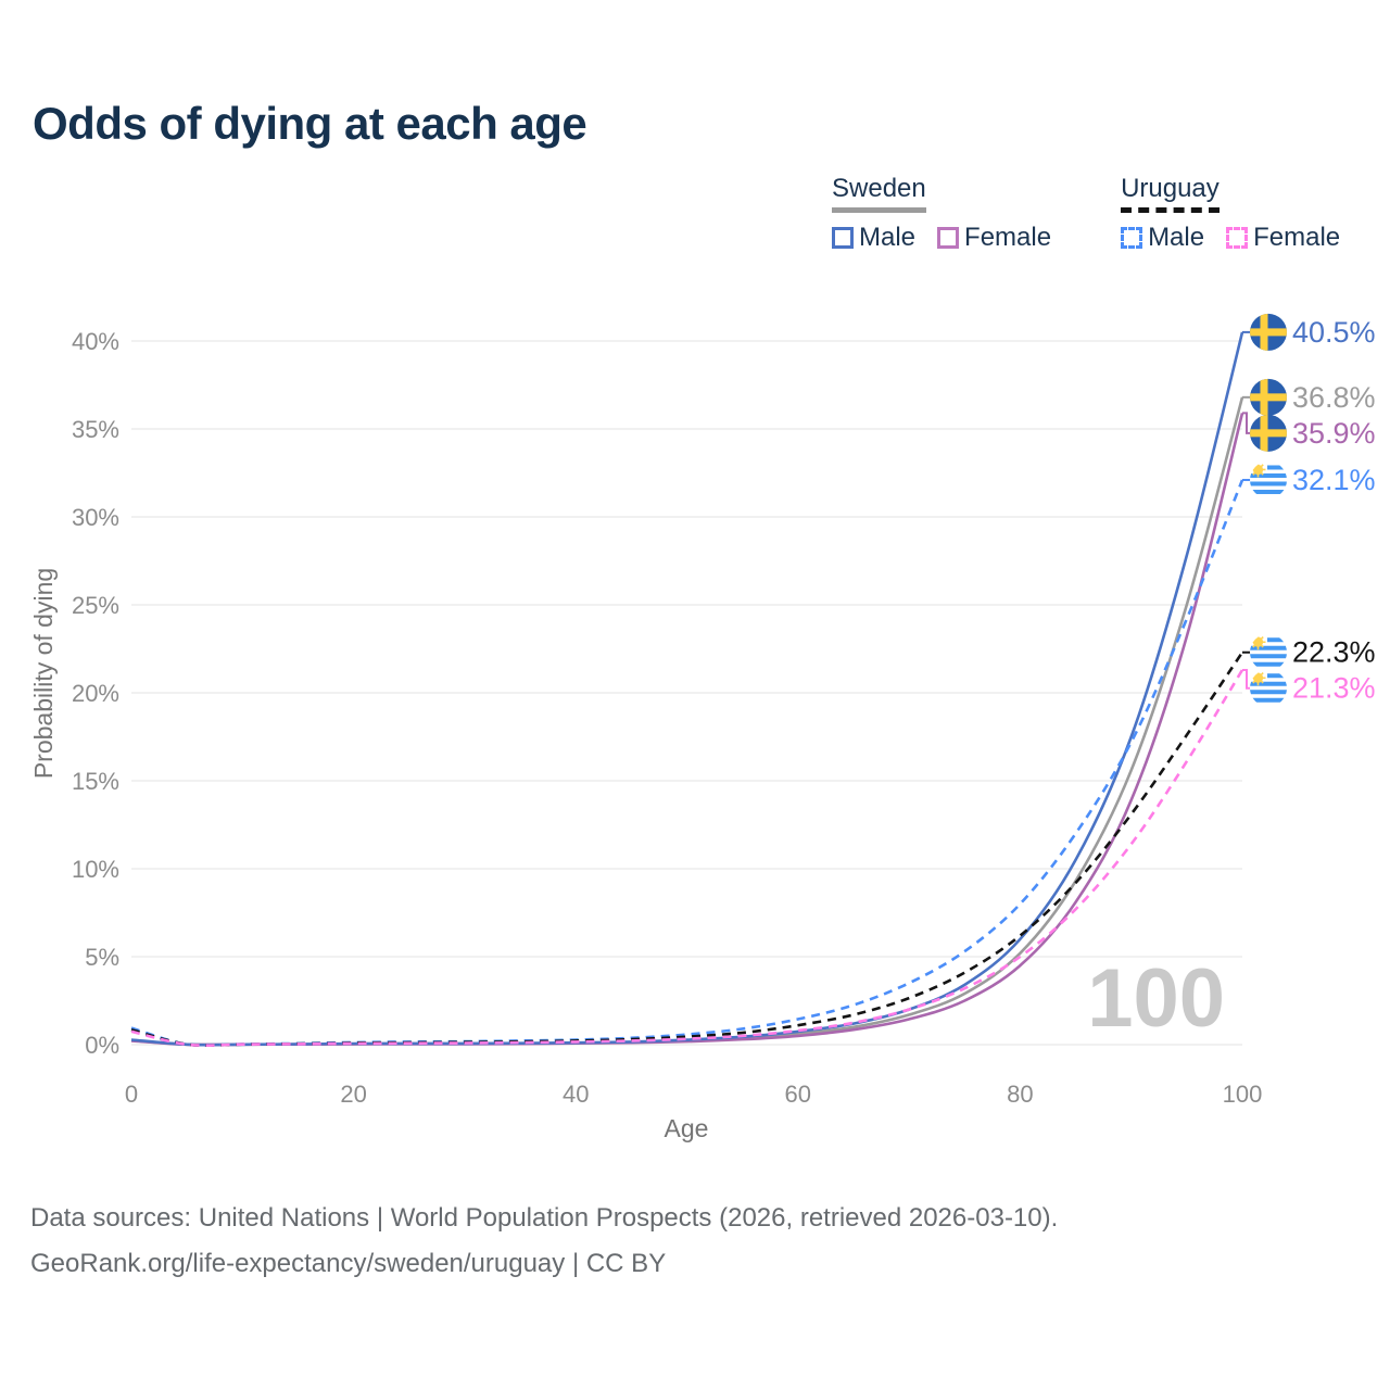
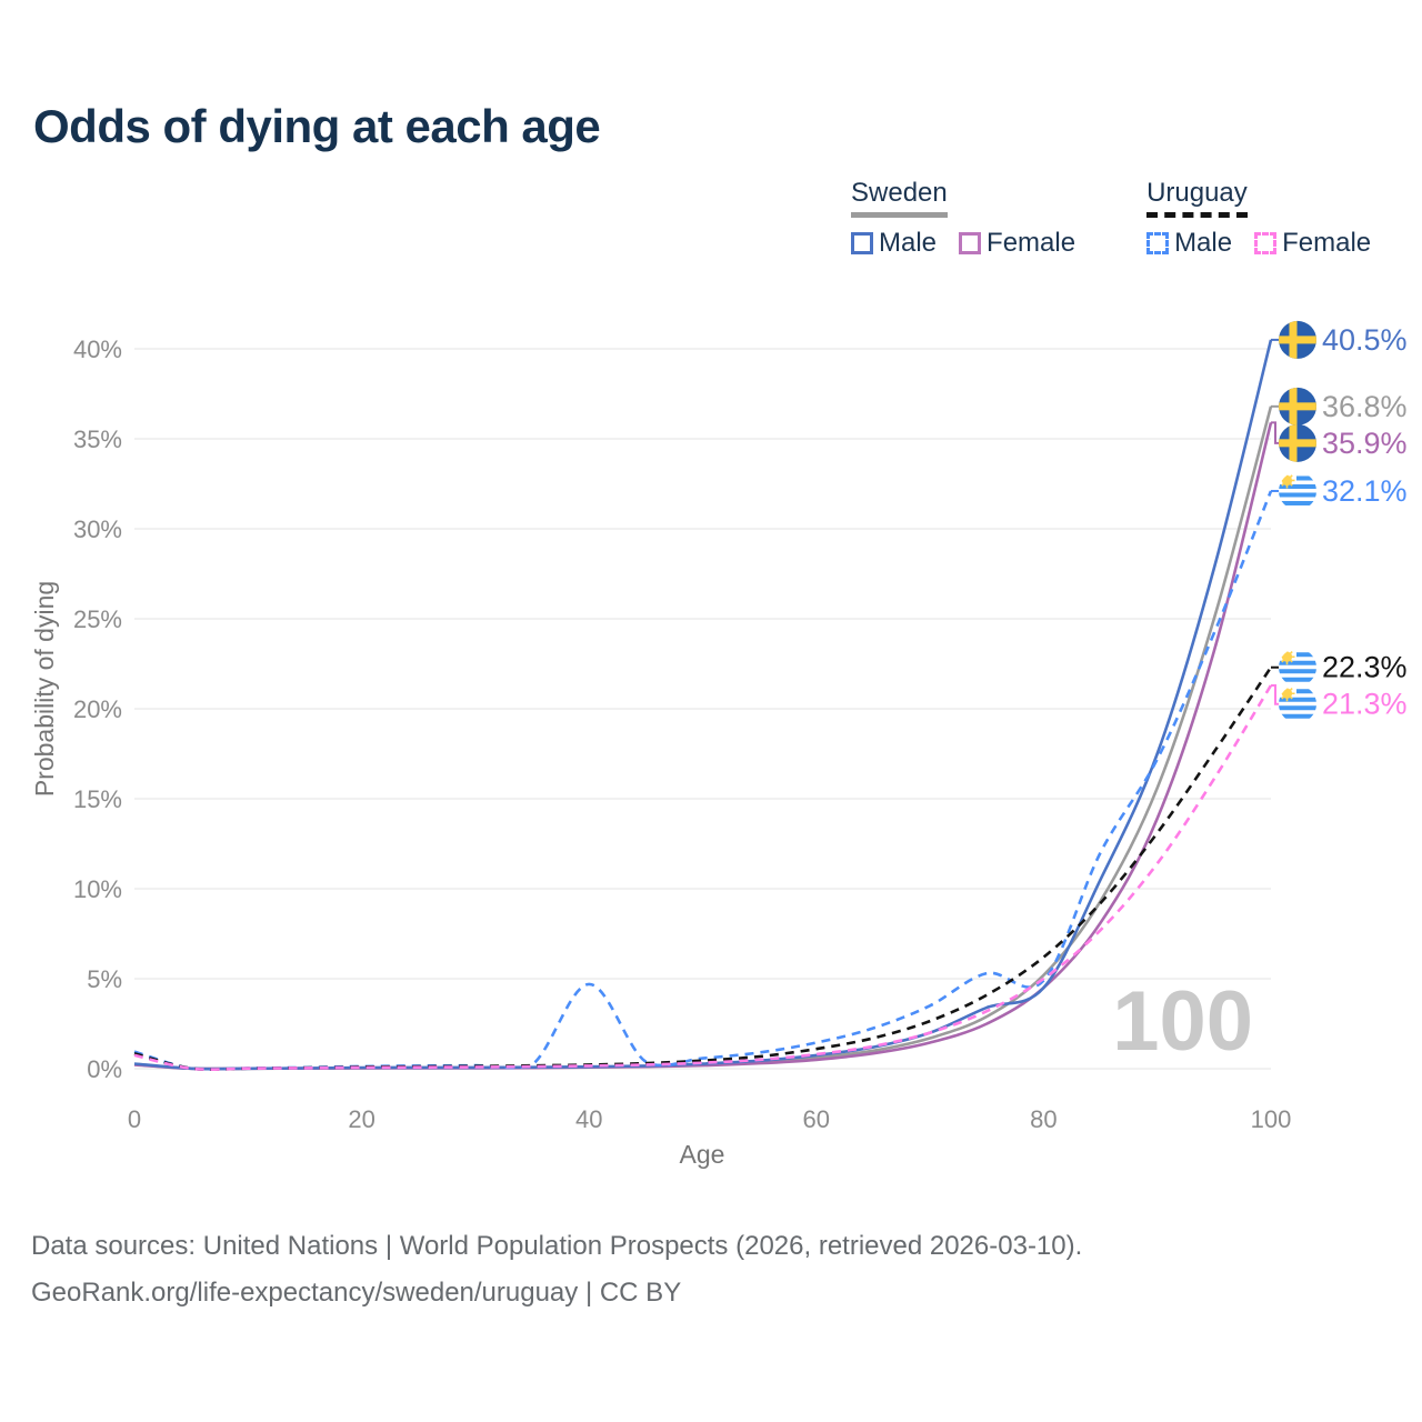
Uruguay Male/40: 0.3% -> 4.7%
Sweden Male/80: 6.0% -> 4.5%
Uruguay Male/80: 8.0% -> 4.9%
